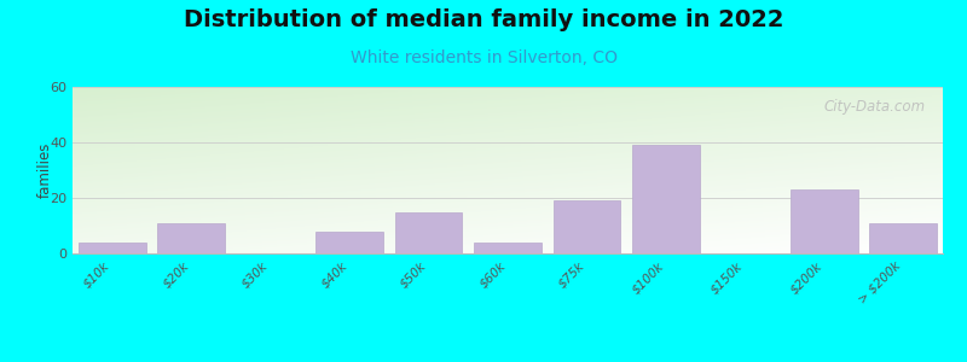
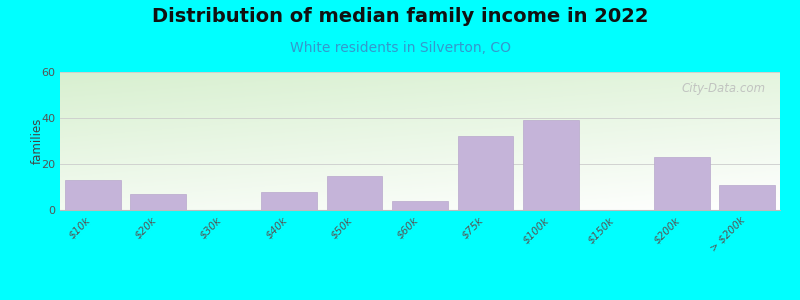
$10k: 4 -> 13
$20k: 11 -> 7
$75k: 19 -> 32
